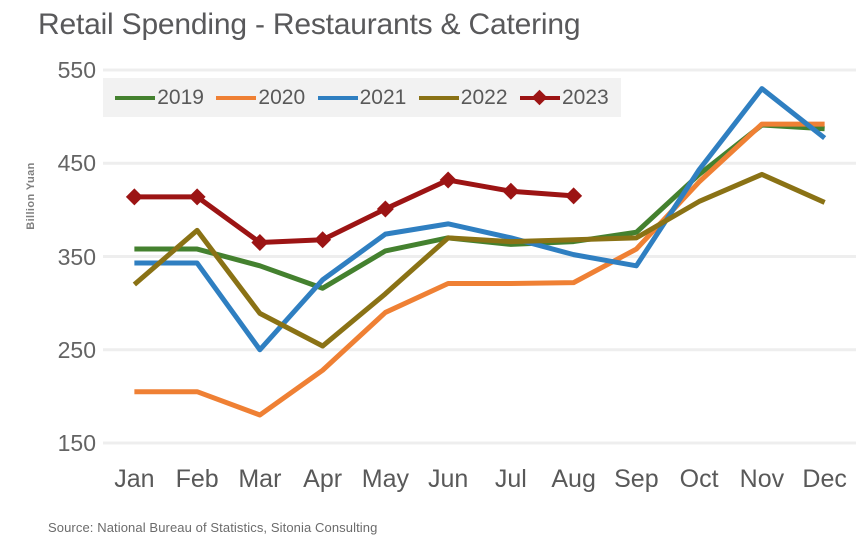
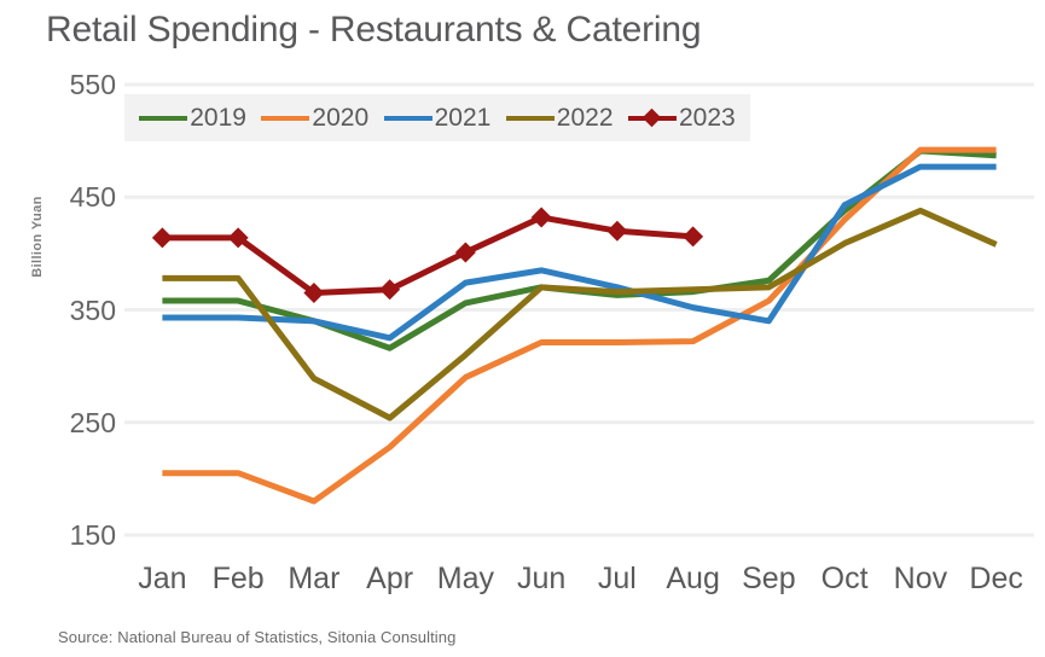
2022/Jan: 320 -> 380
2021/Mar: 250 -> 340
2021/Nov: 530 -> 480
